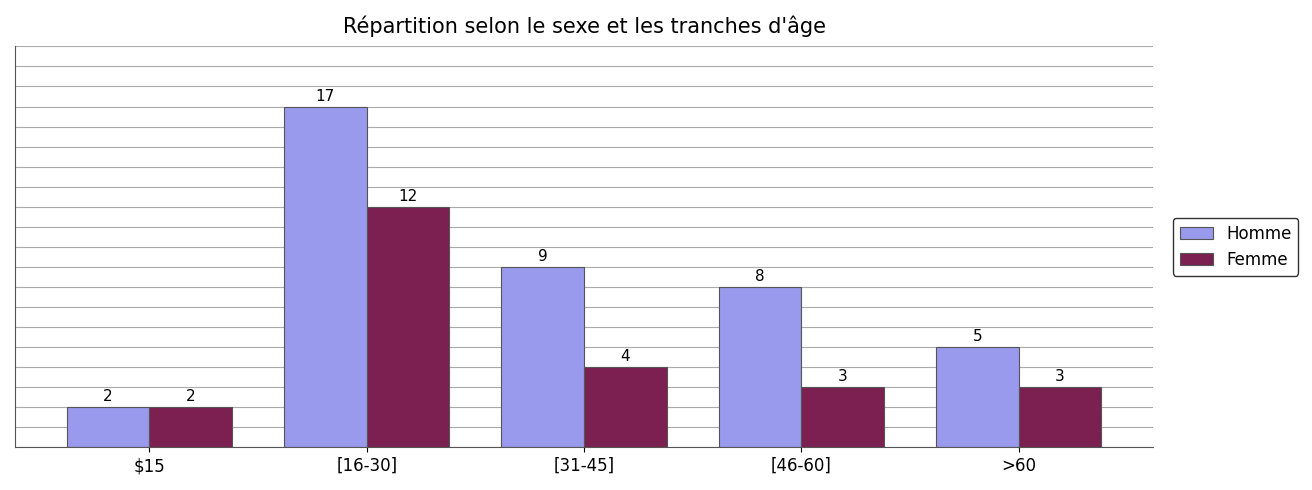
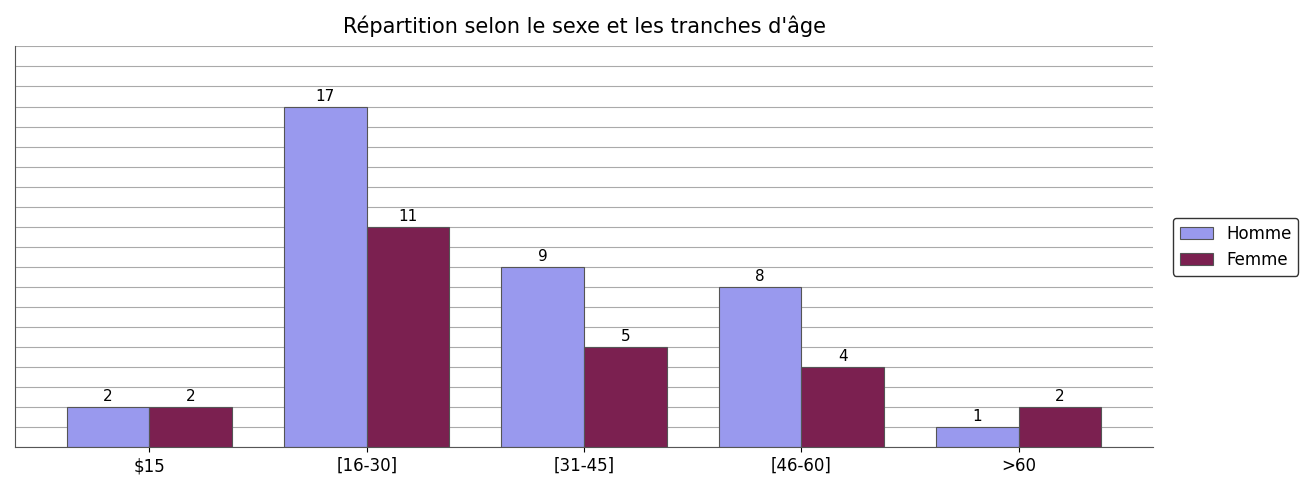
Femme/[16-30]: 12 -> 11
Femme/[31-45]: 4 -> 5
Femme/[46-60]: 3 -> 4
Homme/>60: 5 -> 1
Femme/>60: 3 -> 2
